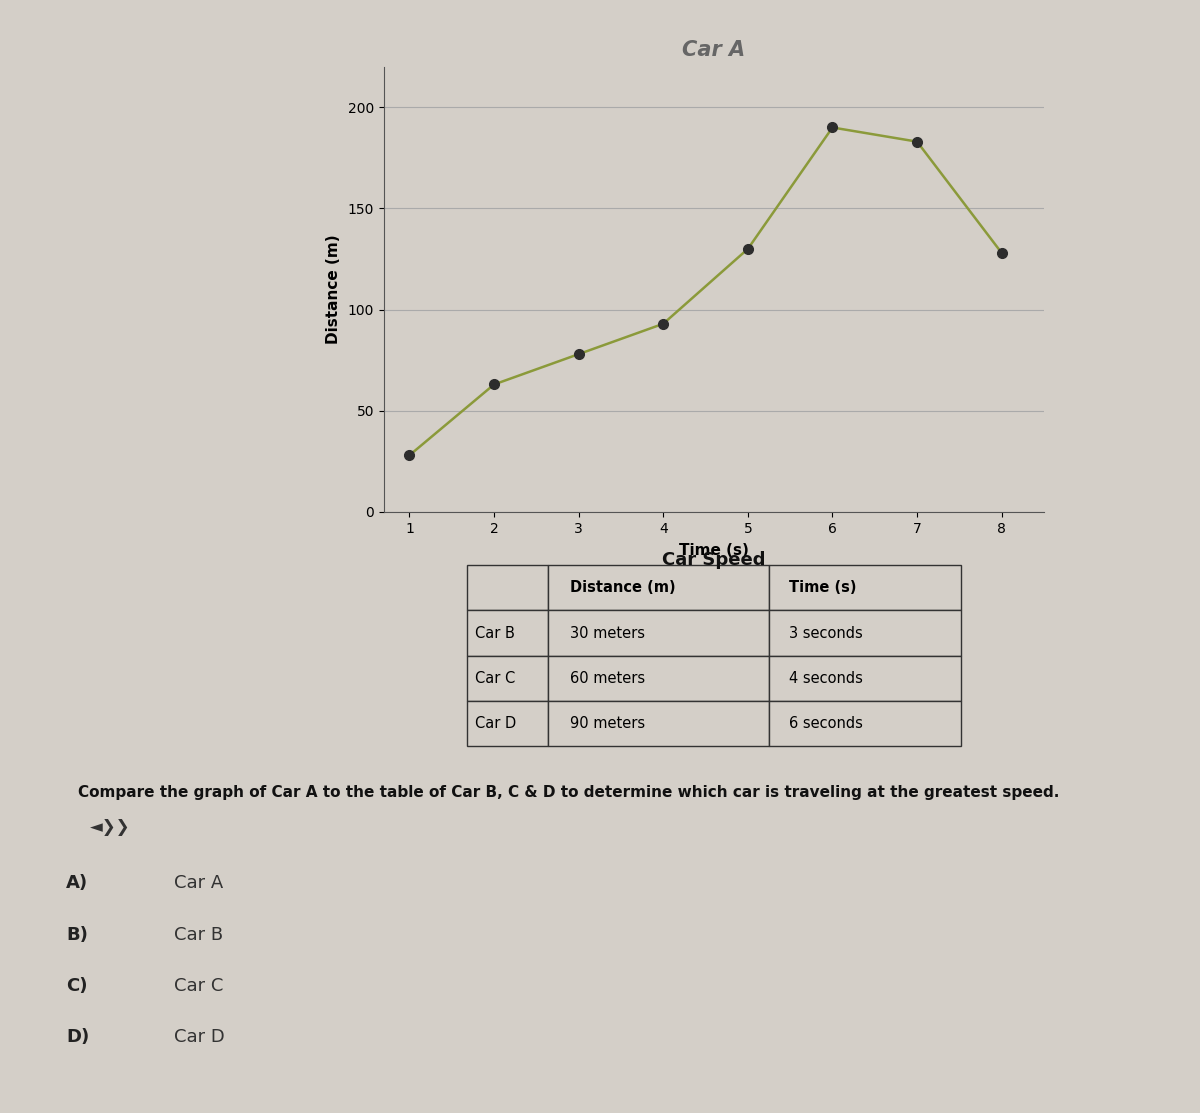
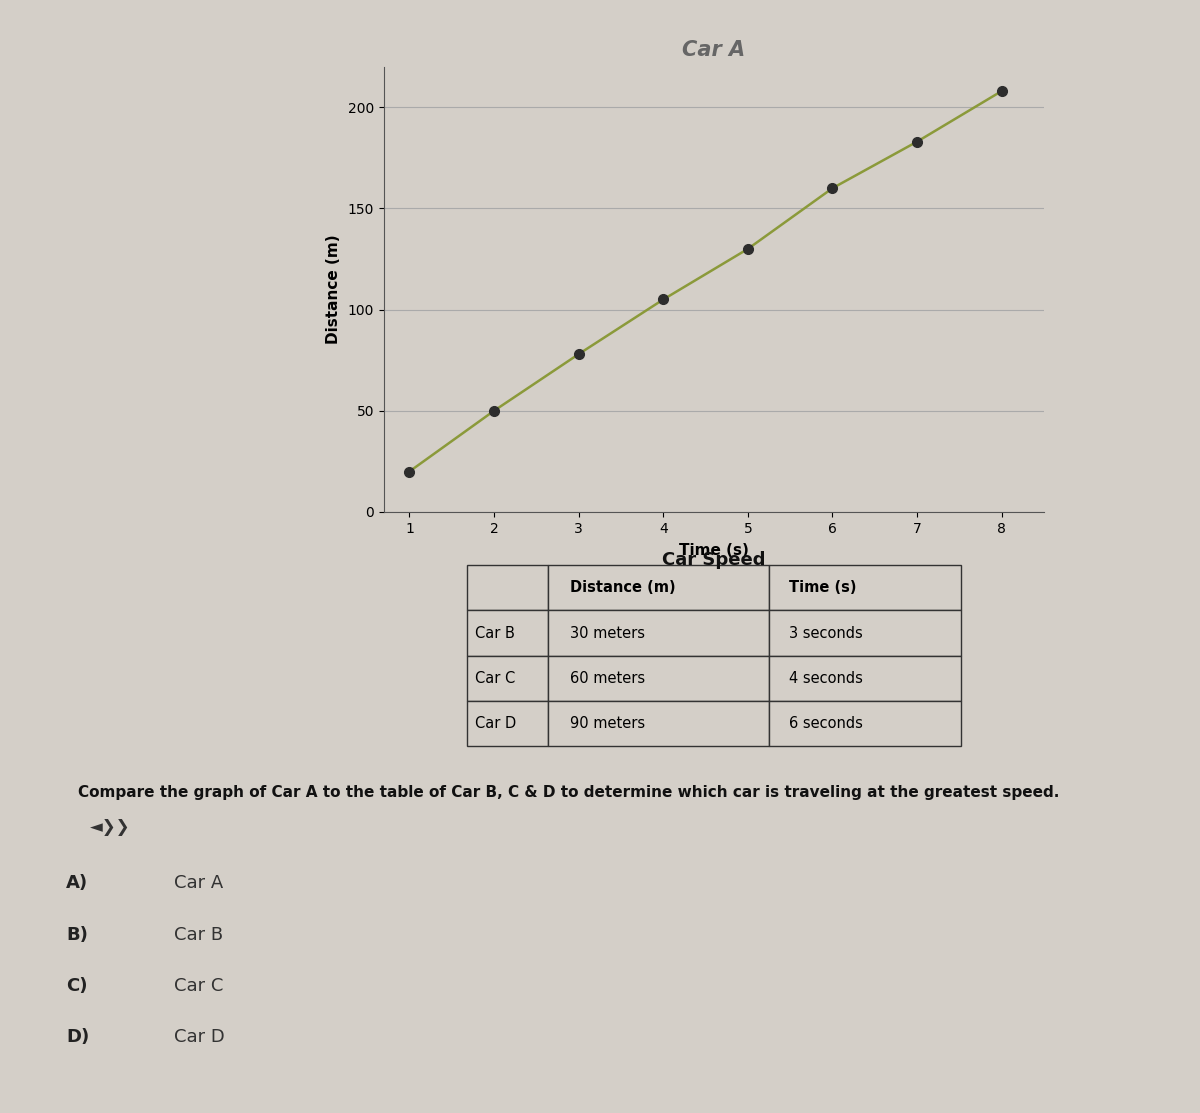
1: 28 -> 20
2: 63 -> 50
4: 93 -> 105
6: 190 -> 160
8: 128 -> 208
